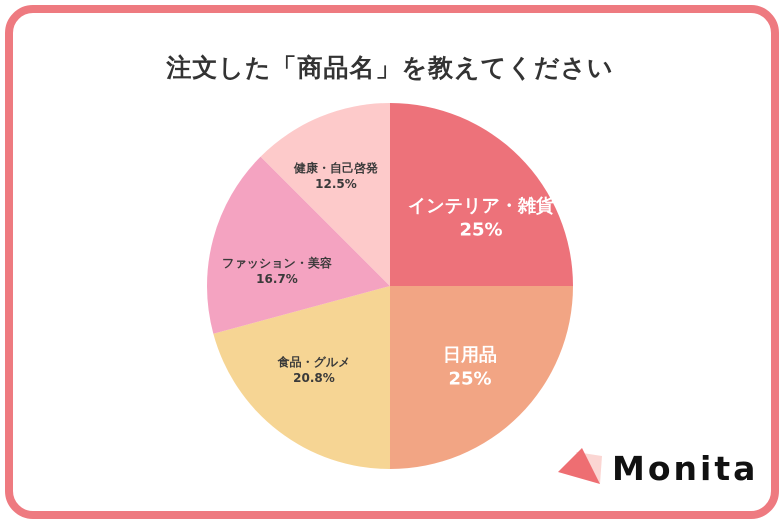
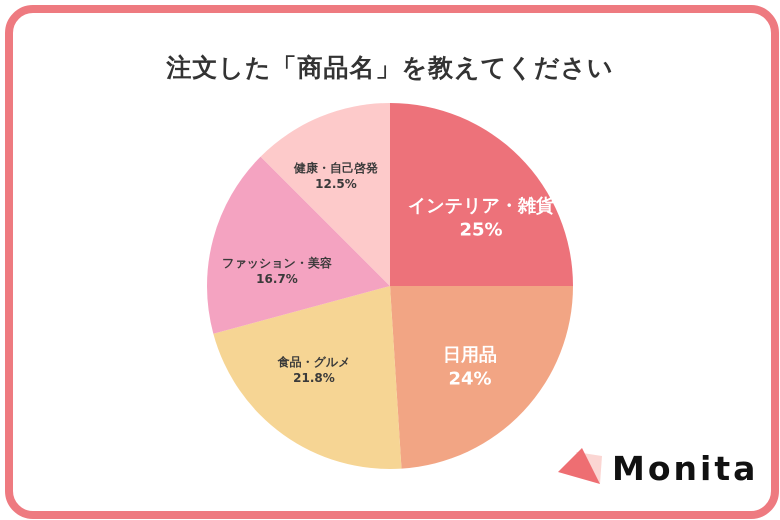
日用品: 25% -> 24%
食品・グルメ: 20.8% -> 21.8%
